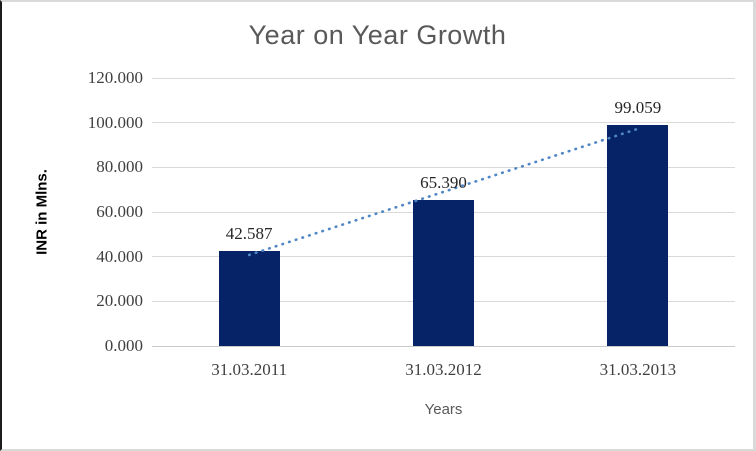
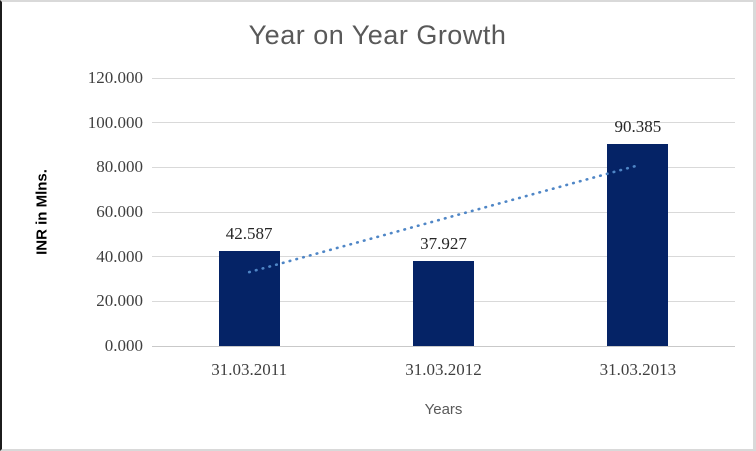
31.03.2012: 65.390 -> 37.927
31.03.2013: 99.059 -> 90.385
